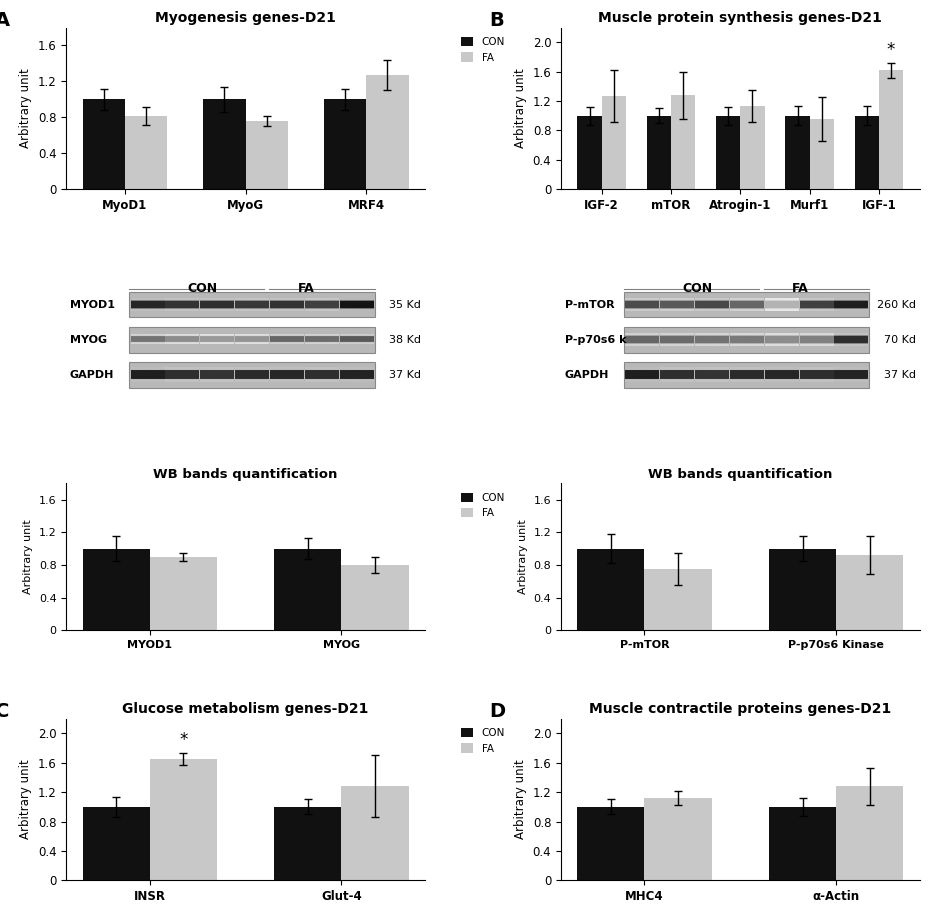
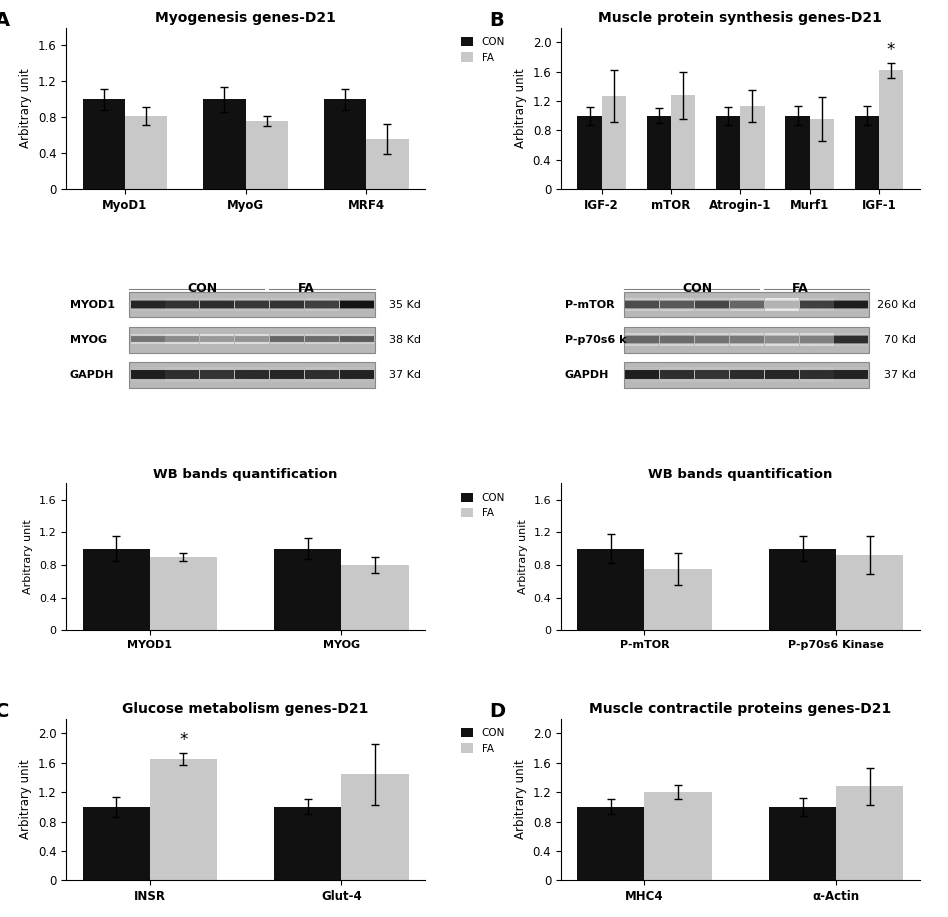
Myogenesis genes-D21/FA/MRF4: 1.27 -> 0.56
Glucose metabolism genes-D21/FA/Glut-4: 1.28 -> 1.44
Muscle contractile proteins genes-D21/FA/MHC4: 1.12 -> 1.20
